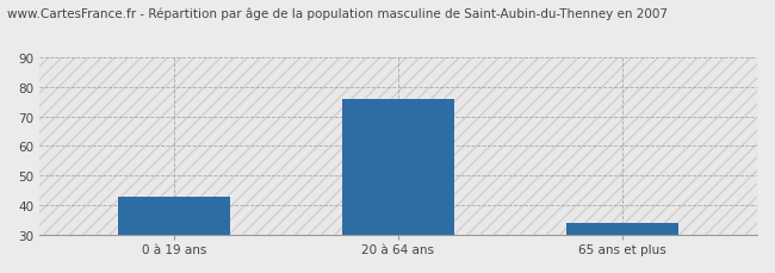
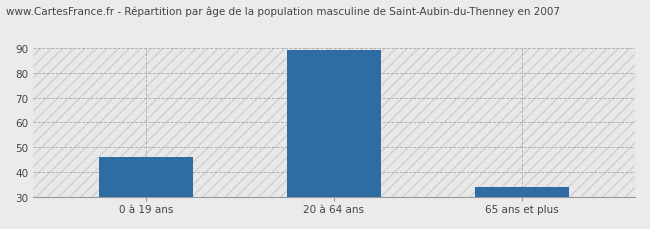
0 à 19 ans: 43 -> 46
20 à 64 ans: 76 -> 89
